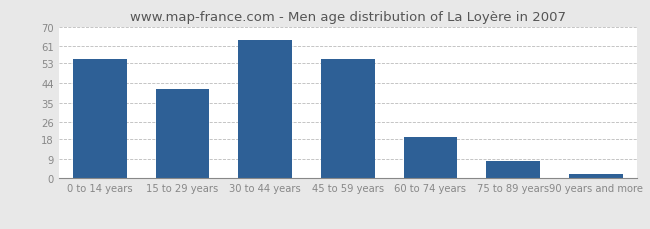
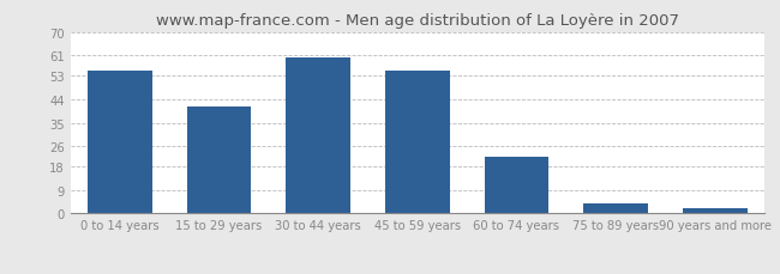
30 to 44 years: 64 -> 60
60 to 74 years: 19 -> 22
75 to 89 years: 8 -> 4
